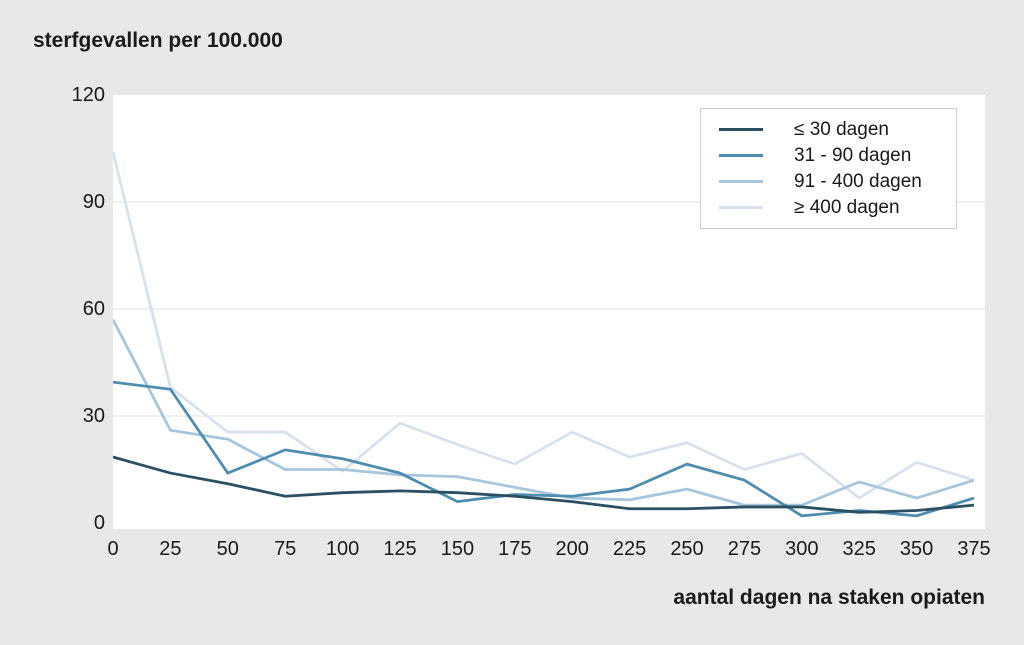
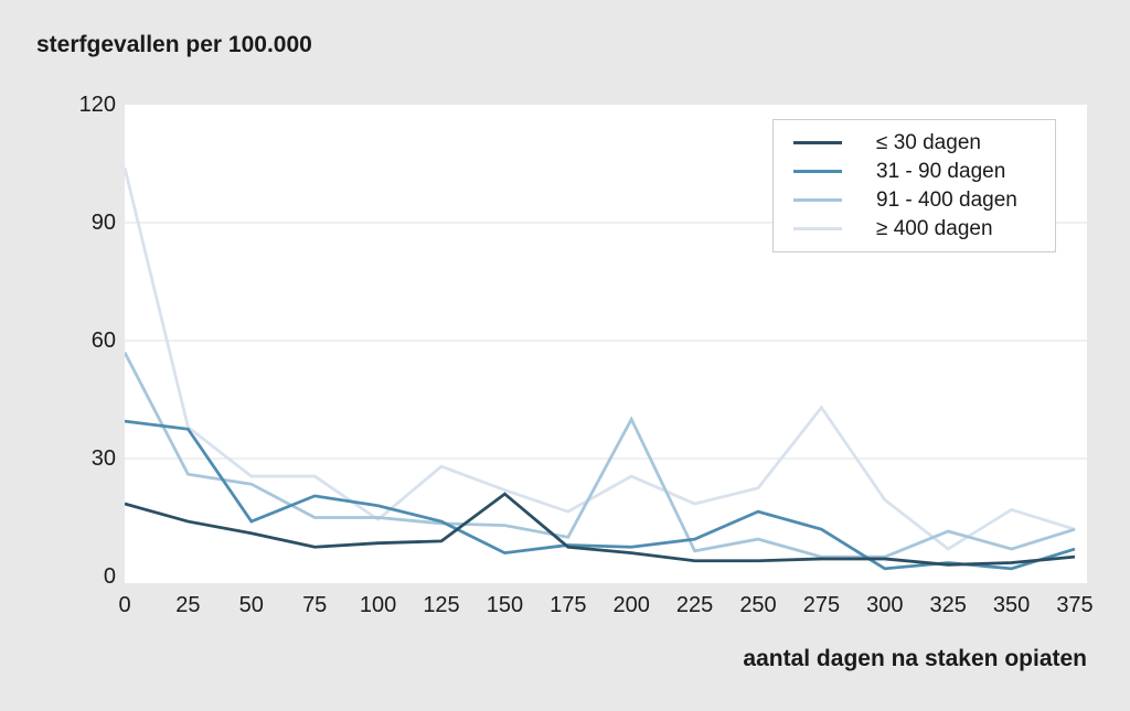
≤ 30 dagen/150: 8 -> 21
91 - 400 dagen/200: 7 -> 40
≥ 400 dagen/275: 15 -> 43
